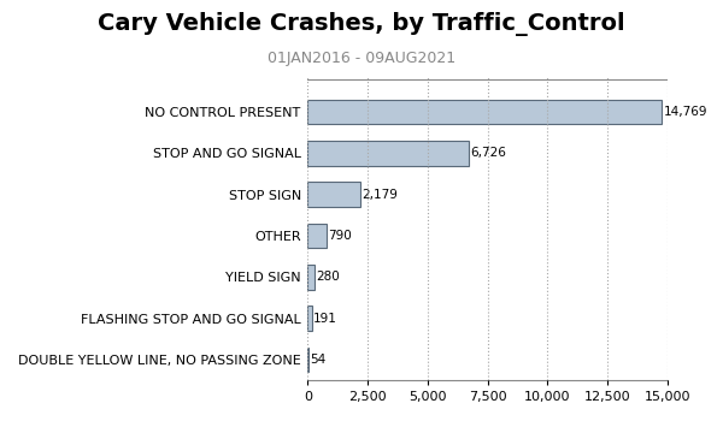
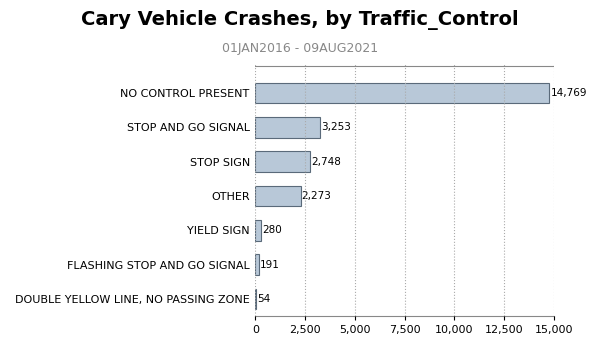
STOP AND GO SIGNAL: 6,726 -> 3,253
STOP SIGN: 2,179 -> 2,748
OTHER: 790 -> 2,273
